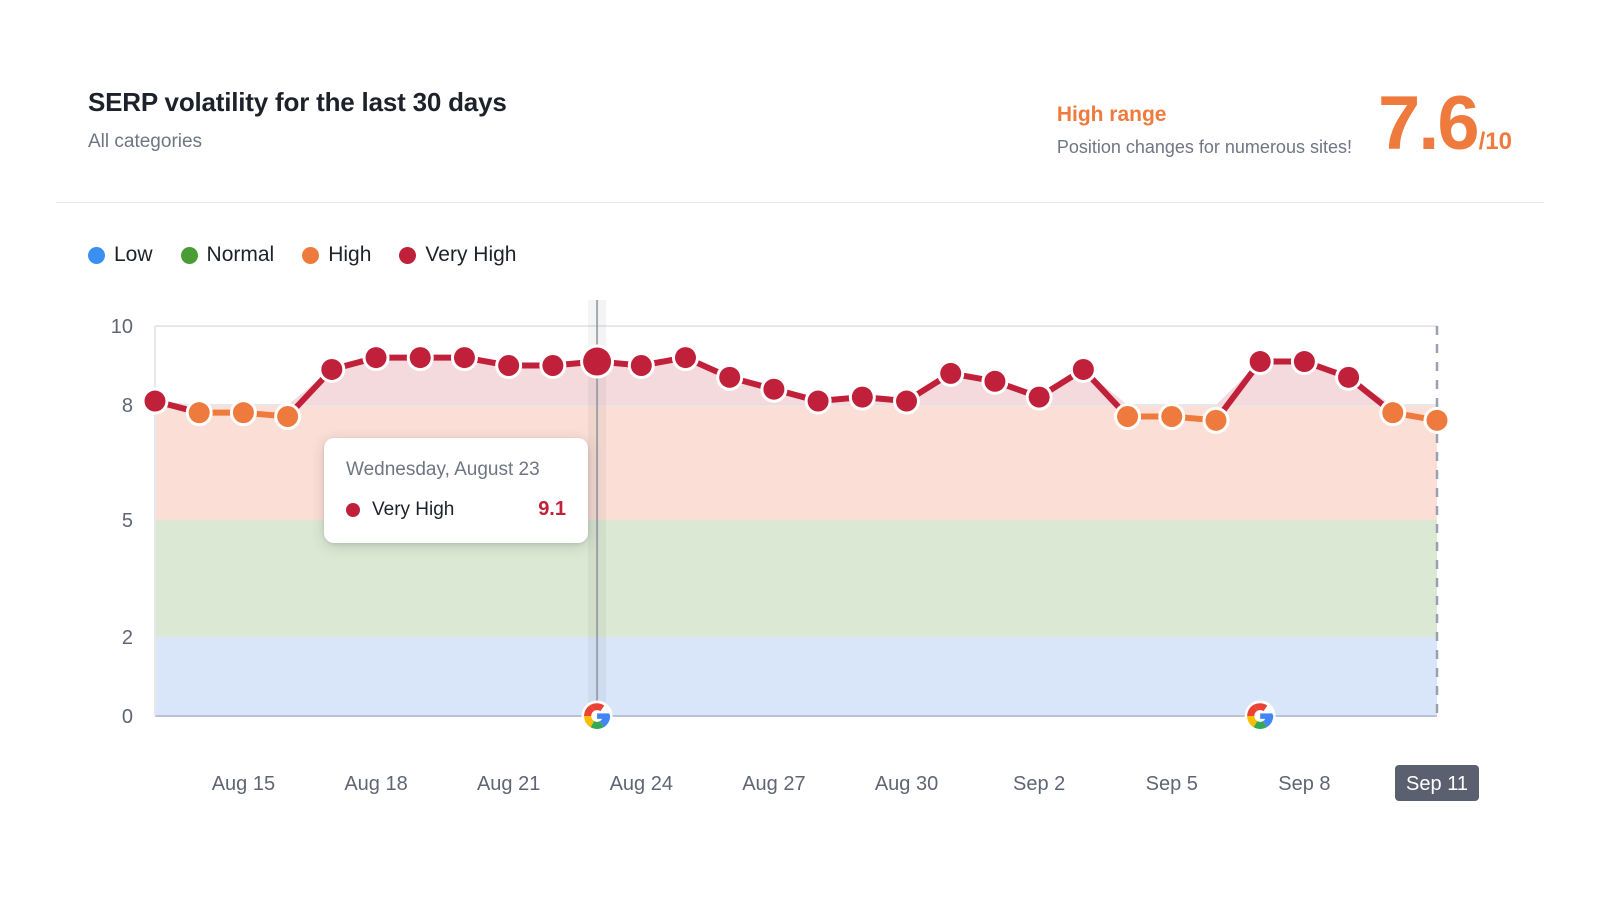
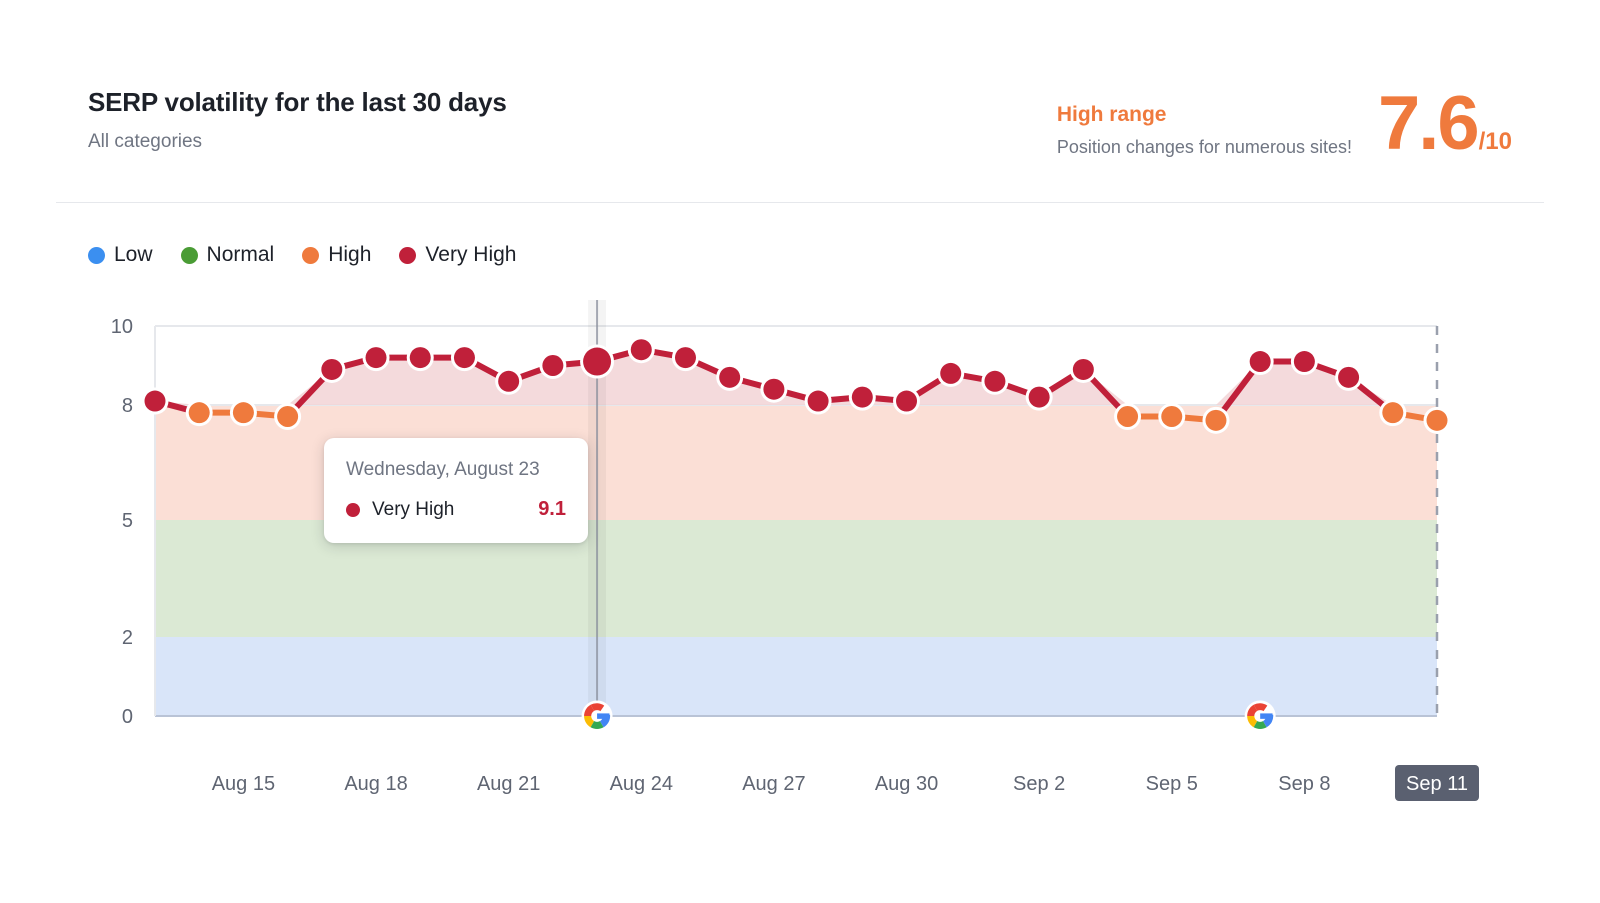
Aug 21: 9.0 -> 8.6
Aug 24: 9.0 -> 9.4
